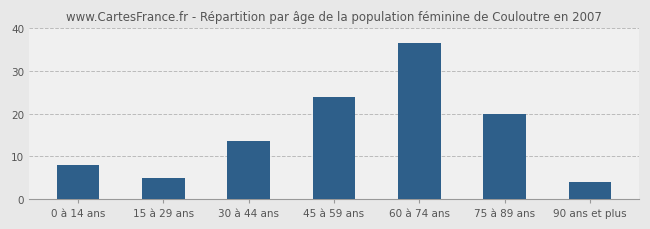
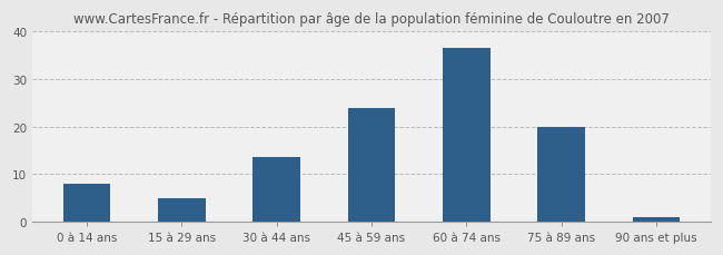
90 ans et plus: 4.0 -> 1.0
